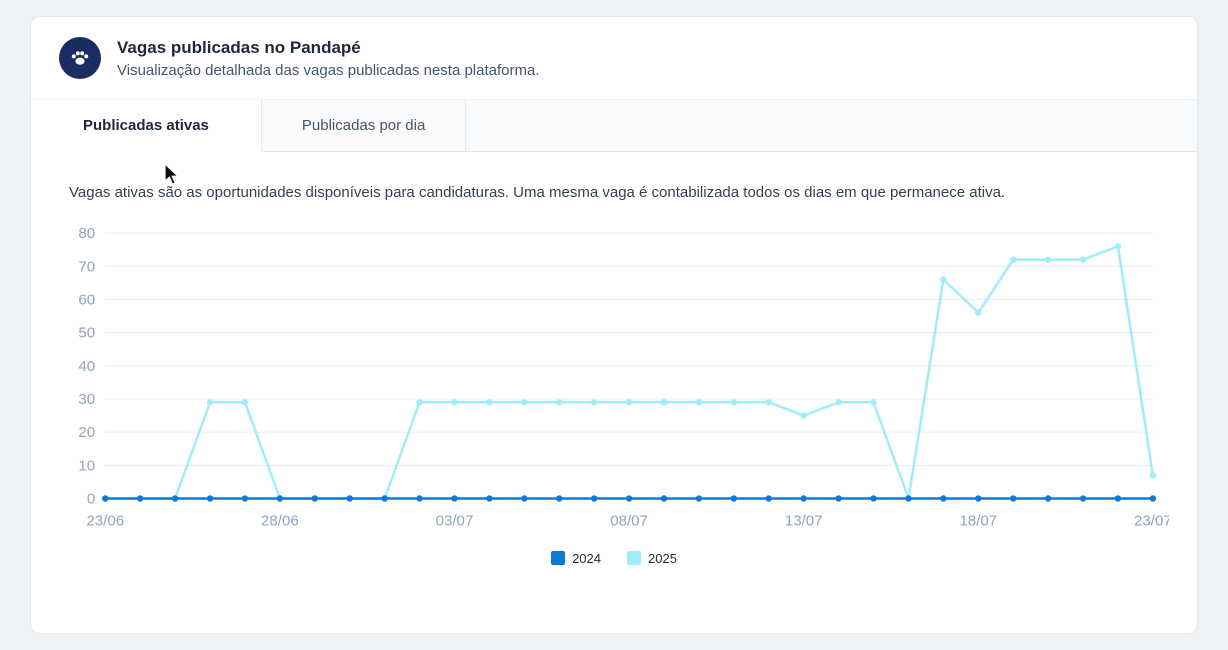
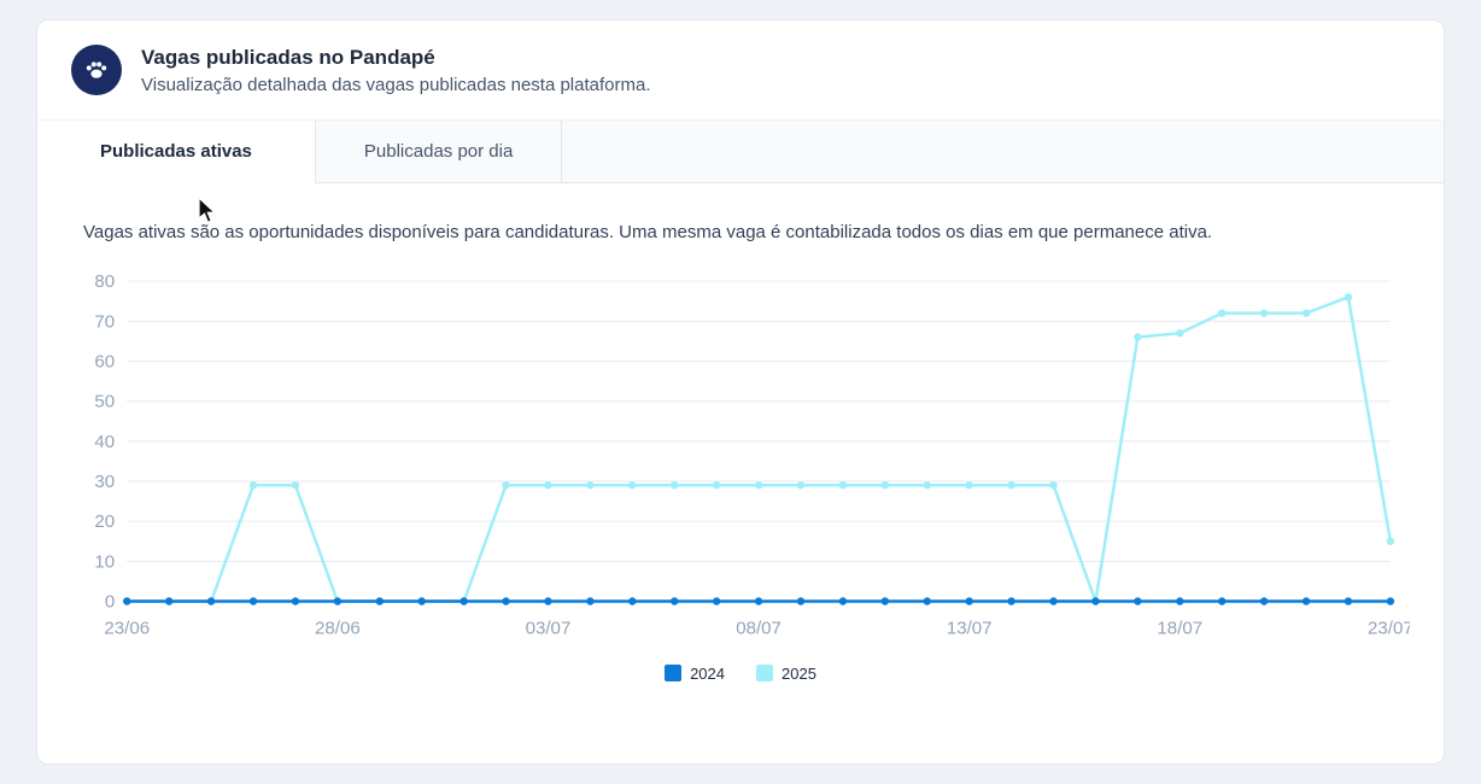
2025/13/07: 25 -> 29
2025/18/07: 56 -> 67
2025/23/07: 7 -> 15
